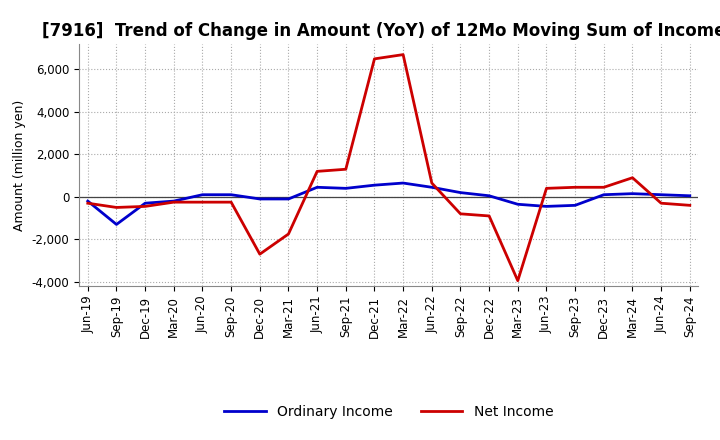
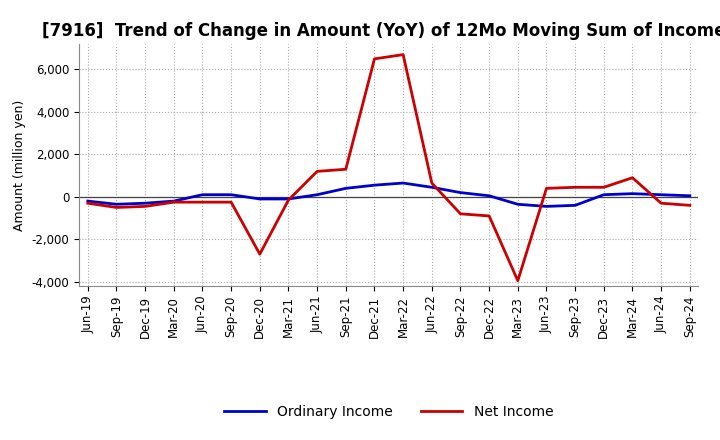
Ordinary Income/Sep-19: -1,300 -> -350
Net Income/Mar-21: -1,750 -> -150
Ordinary Income/Jun-21: 450 -> 100
